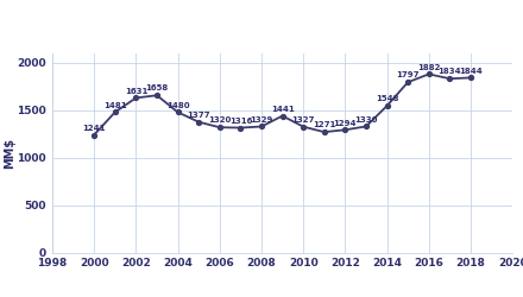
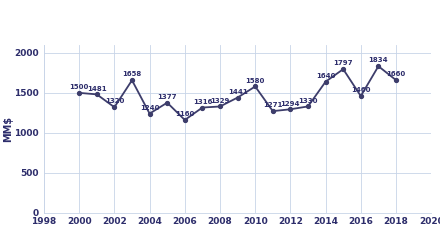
2000: 1240 -> 1500
2002: 1630 -> 1320
2004: 1480 -> 1240
2006: 1320 -> 1160
2010: 1330 -> 1580
2014: 1550 -> 1640
2016: 1880 -> 1460
2018: 1840 -> 1660
